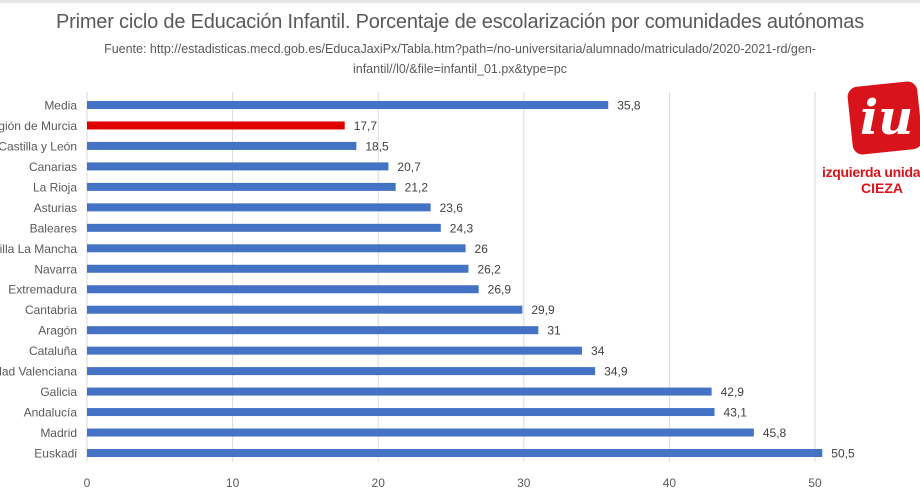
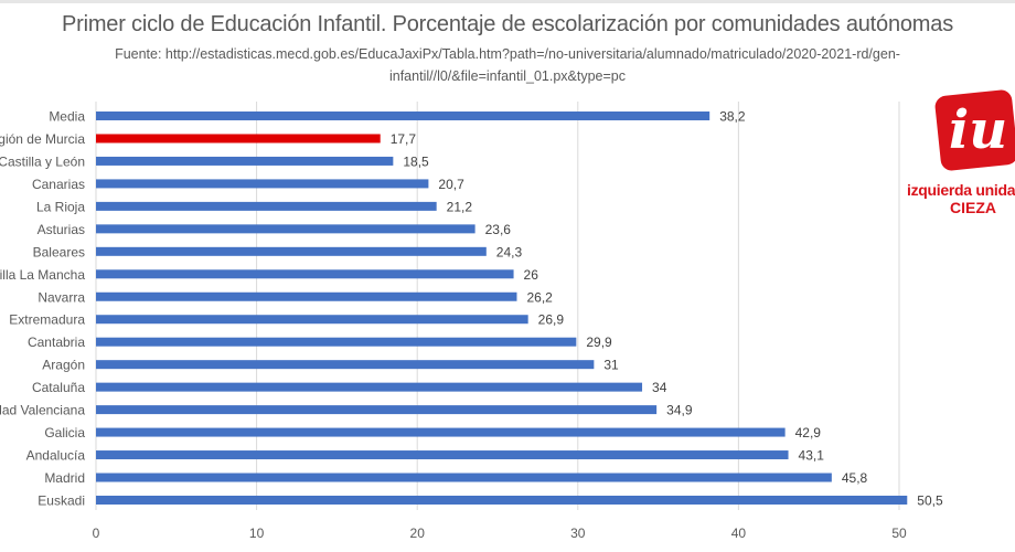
Media: 35,8 -> 38,2
